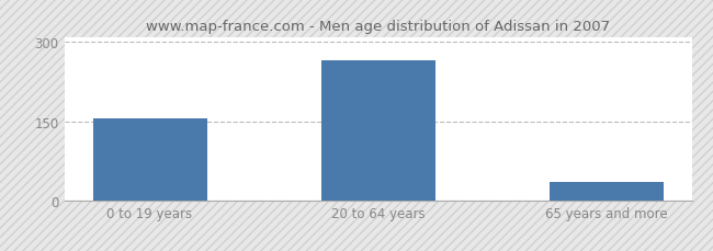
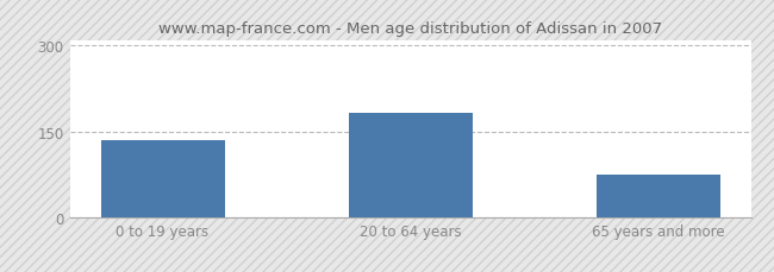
0 to 19 years: 155 -> 135
20 to 64 years: 265 -> 183
65 years and more: 35 -> 75
